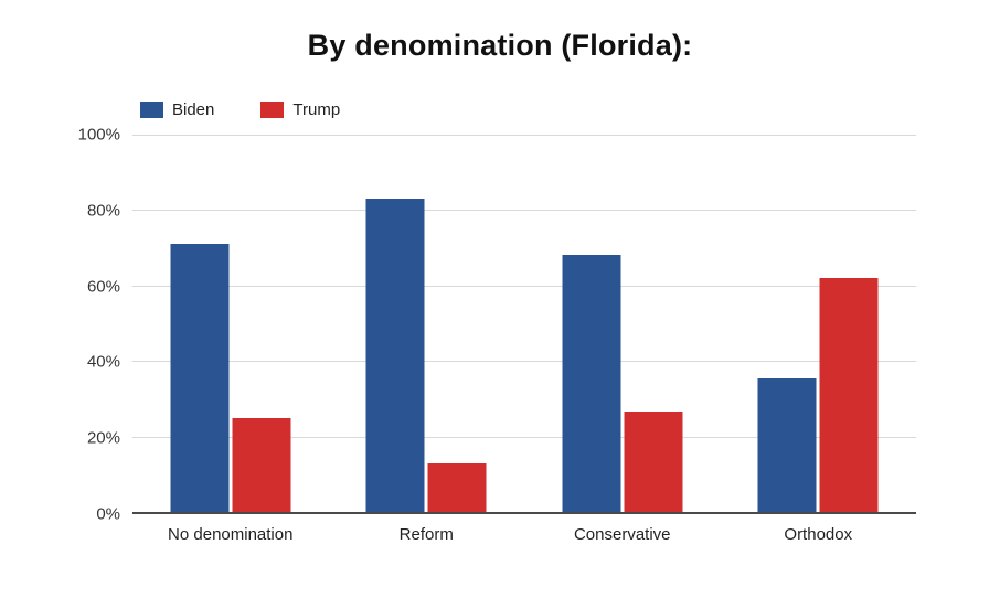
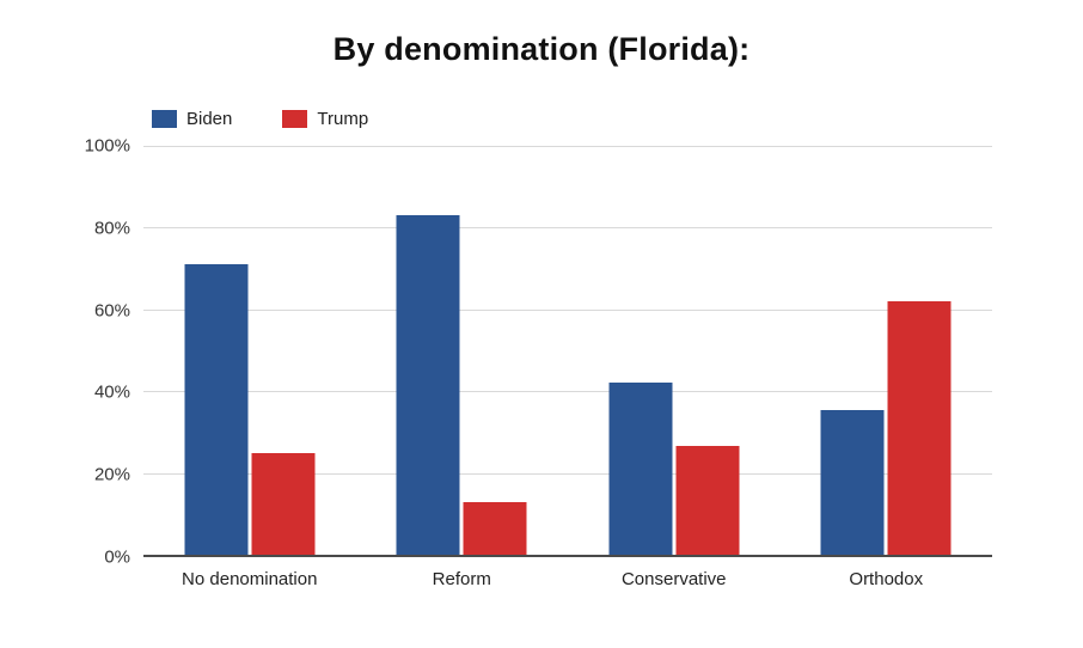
Biden/Conservative: 68% -> 42%
